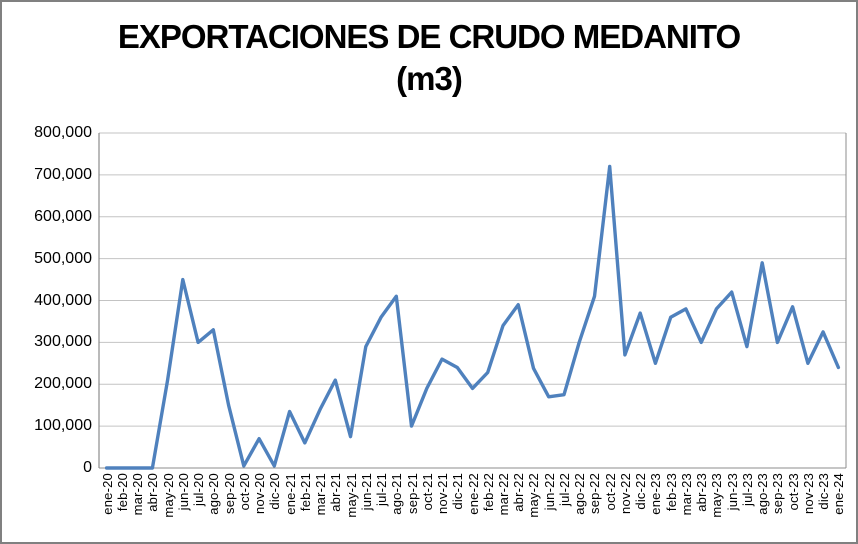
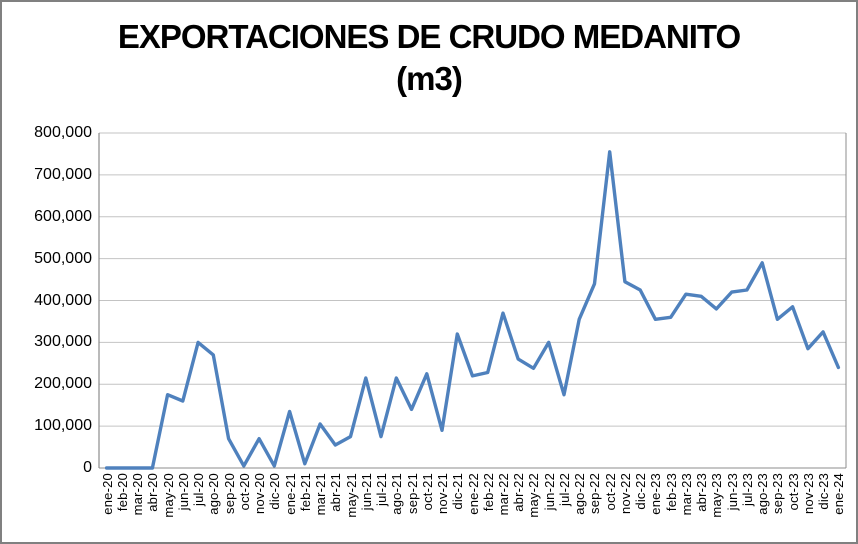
may-20: 210000 -> 180000
jun-20: 450000 -> 160000
ago-20: 330000 -> 270000
sep-20: 150000 -> 70000
feb-21: 60000 -> 10000
mar-21: 140000 -> 100000
abr-21: 210000 -> 60000
jun-21: 290000 -> 220000
jul-21: 360000 -> 80000
ago-21: 410000 -> 220000
sep-21: 100000 -> 140000
oct-21: 190000 -> 220000
nov-21: 260000 -> 90000
dic-21: 240000 -> 320000
ene-22: 190000 -> 220000
mar-22: 340000 -> 370000
abr-22: 390000 -> 260000
jun-22: 170000 -> 300000
ago-22: 300000 -> 360000
sep-22: 410000 -> 440000
oct-22: 720000 -> 760000
nov-22: 270000 -> 440000
dic-22: 370000 -> 420000
ene-23: 250000 -> 360000
mar-23: 380000 -> 420000
abr-23: 300000 -> 410000
jul-23: 290000 -> 420000
sep-23: 300000 -> 360000
nov-23: 250000 -> 280000
